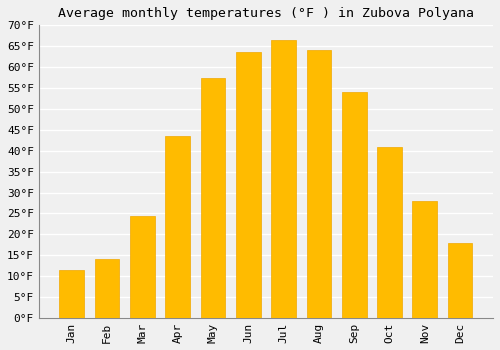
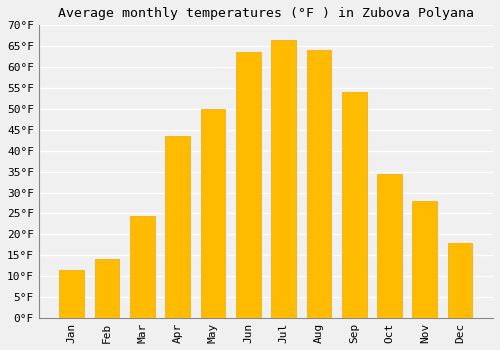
May: 57.5°F -> 50.0°F
Oct: 41.0°F -> 34.5°F
